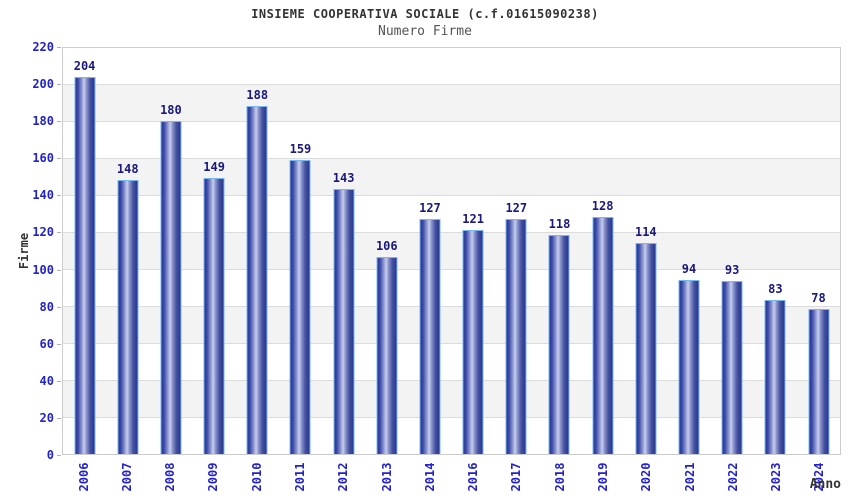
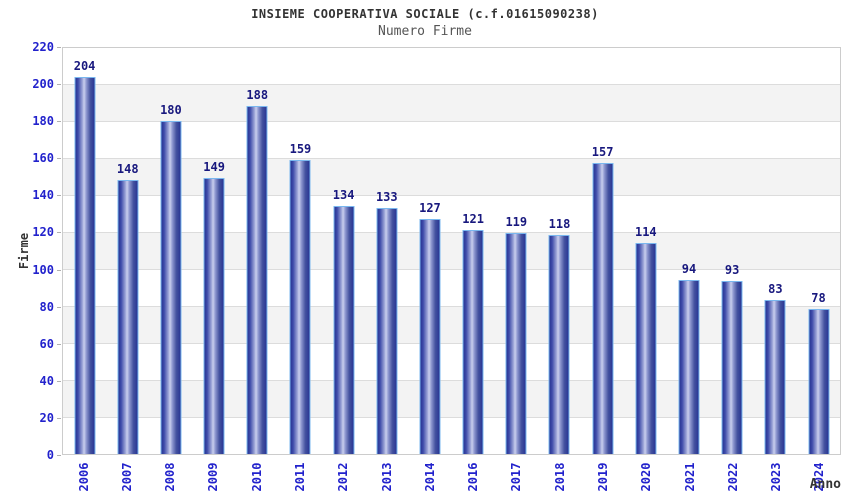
2012: 143 -> 134
2013: 106 -> 133
2017: 127 -> 119
2019: 128 -> 157
